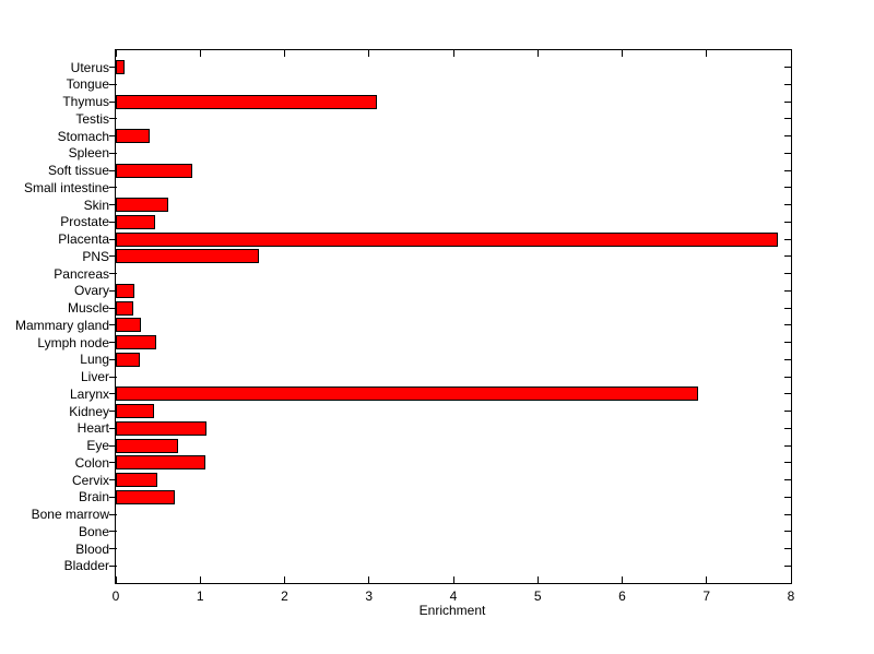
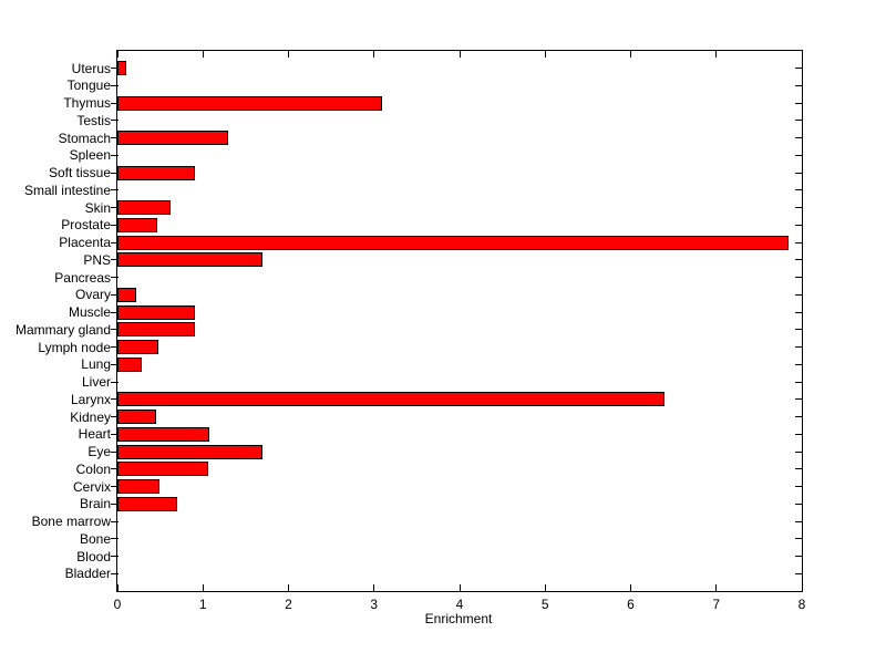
Stomach: 0.4 -> 1.3
Muscle: 0.2 -> 0.9
Mammary gland: 0.3 -> 0.9
Larynx: 6.9 -> 6.4
Eye: 0.7 -> 1.7
